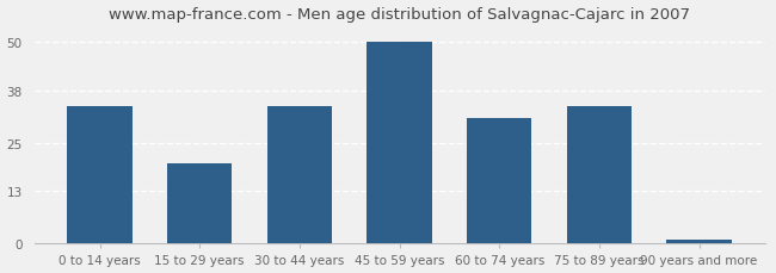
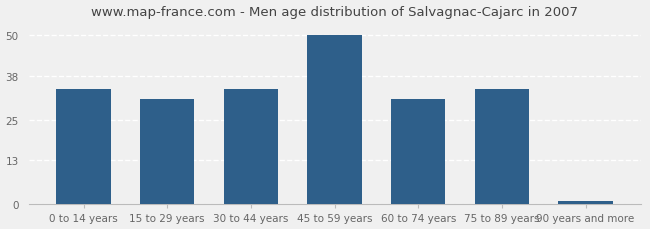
15 to 29 years: 20 -> 31
